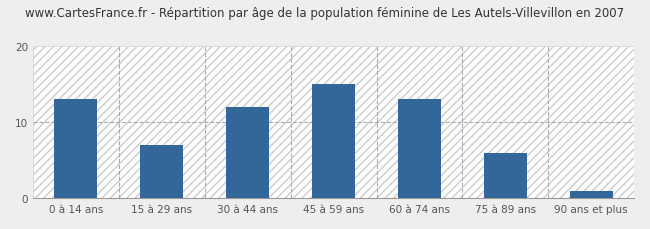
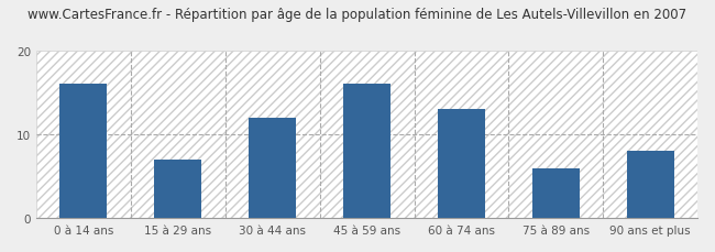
0 à 14 ans: 13 -> 16
45 à 59 ans: 15 -> 16
90 ans et plus: 1 -> 8
